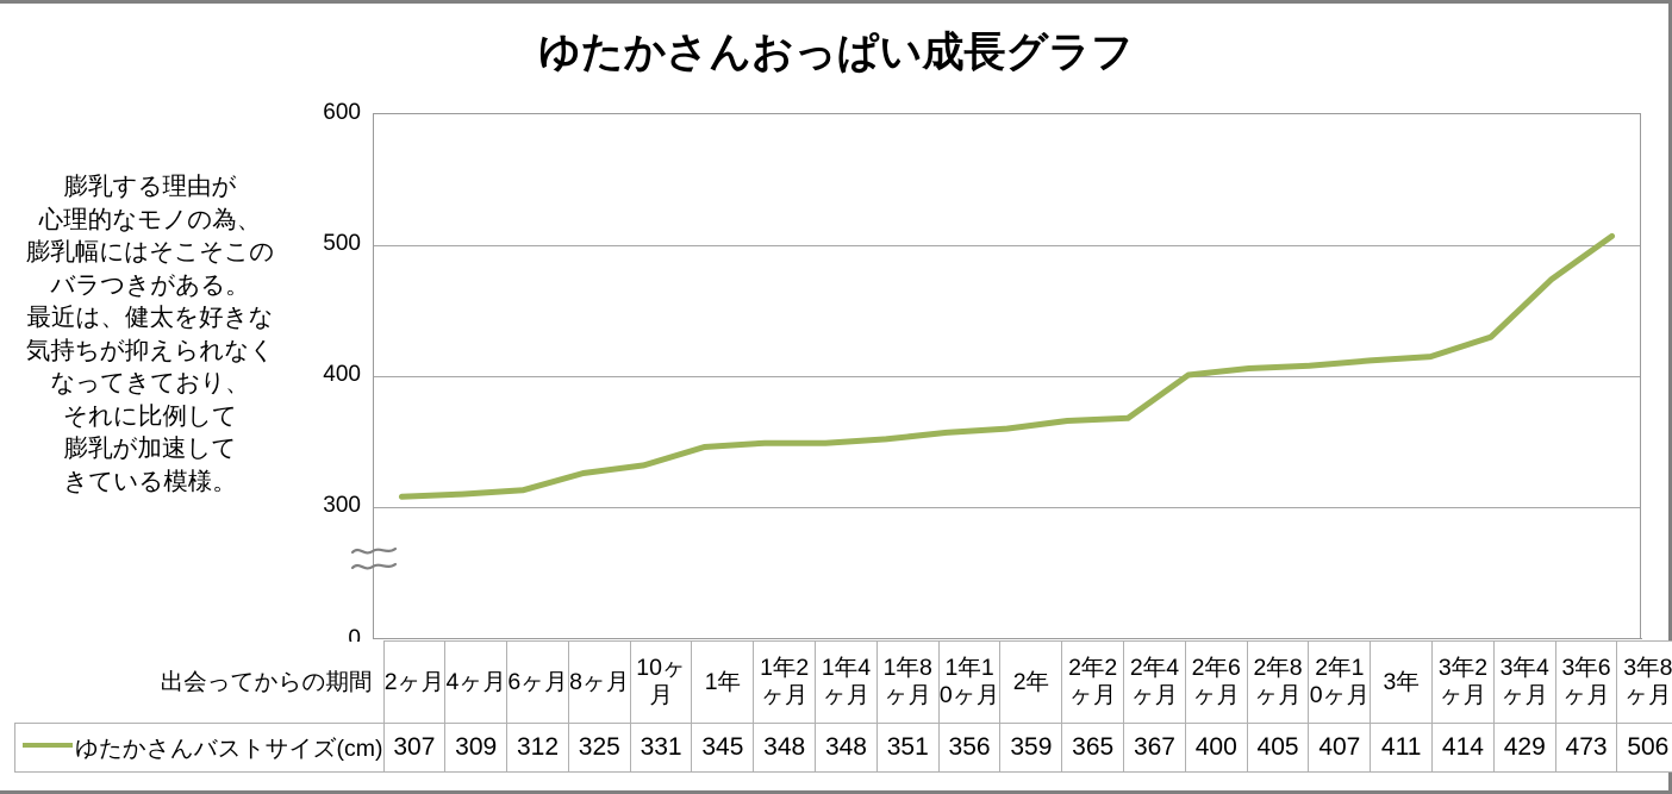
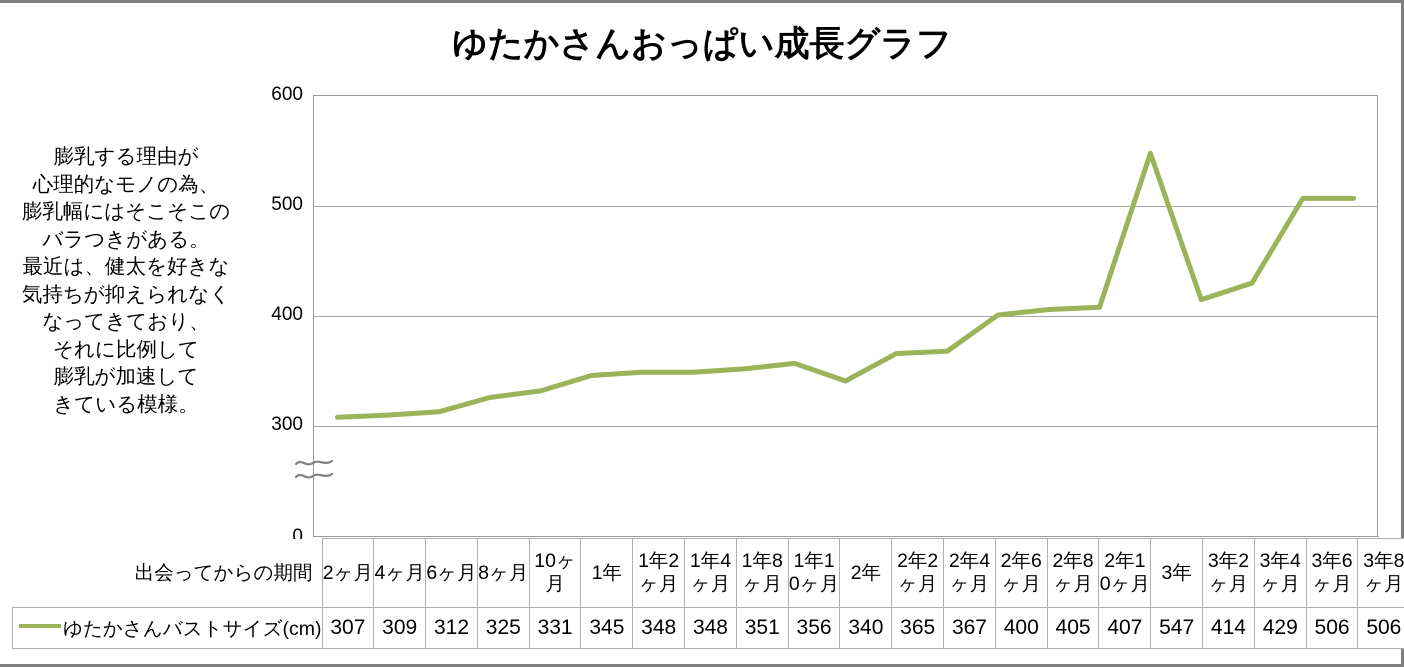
2年: 359 -> 340
3年: 411 -> 547
3年6ヶ月: 473 -> 506
